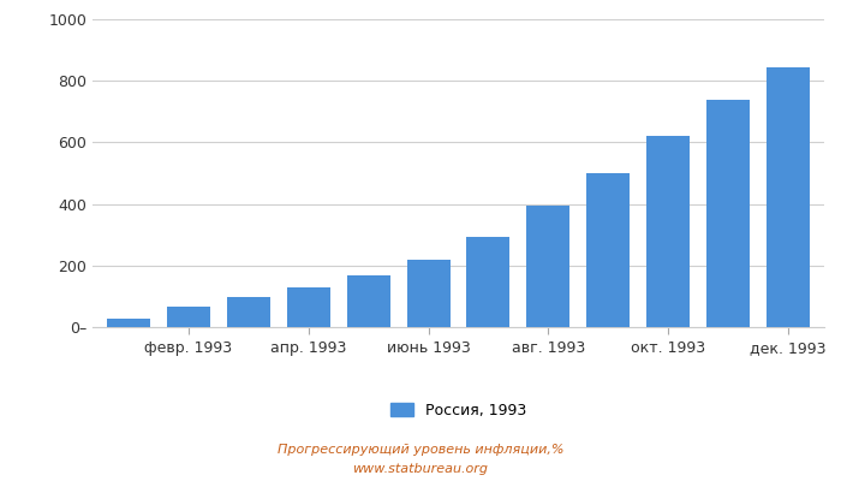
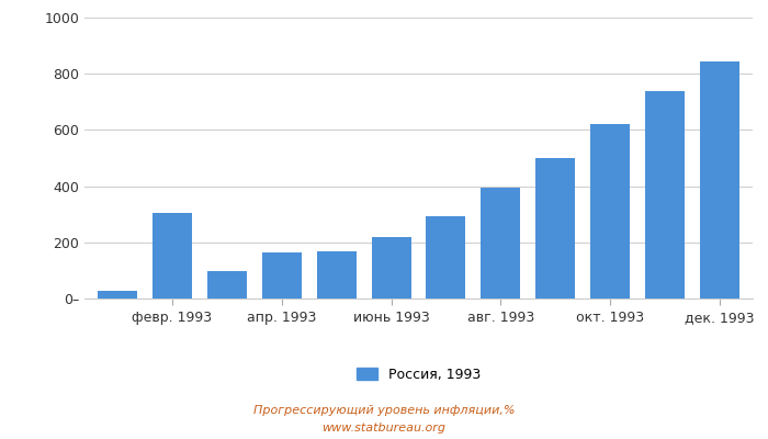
февр. 1993: 65 -> 305
апр. 1993: 128 -> 165
